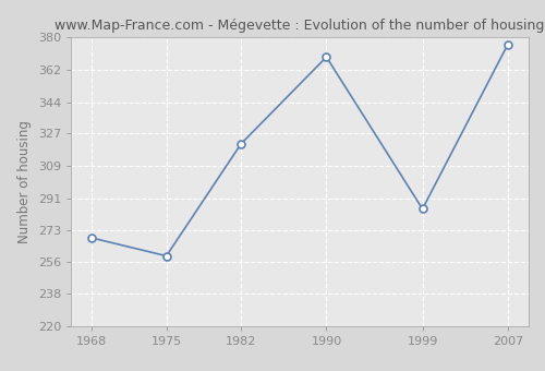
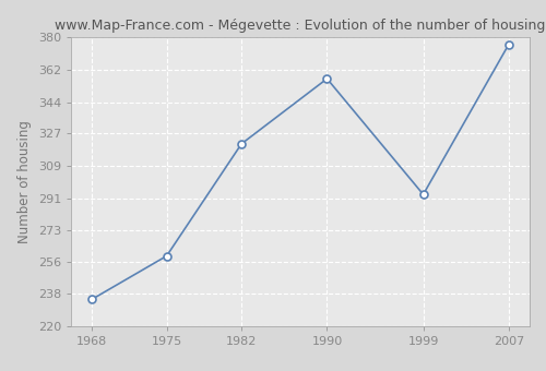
1968: 269 -> 235
1990: 369 -> 357
1999: 285 -> 293
